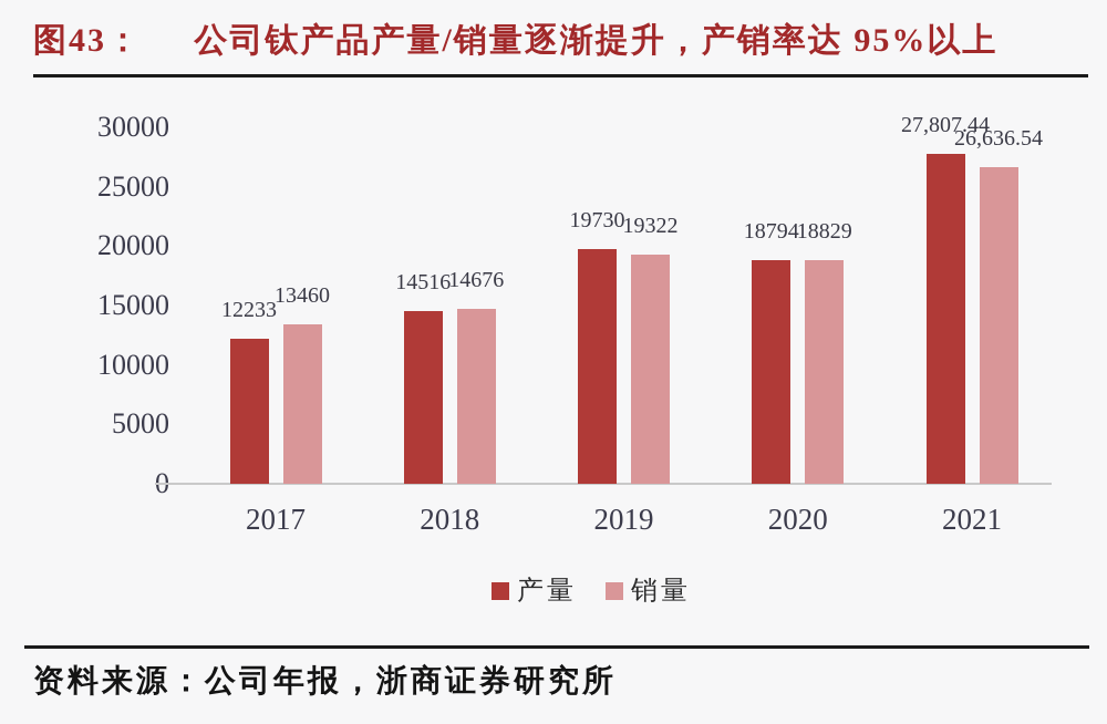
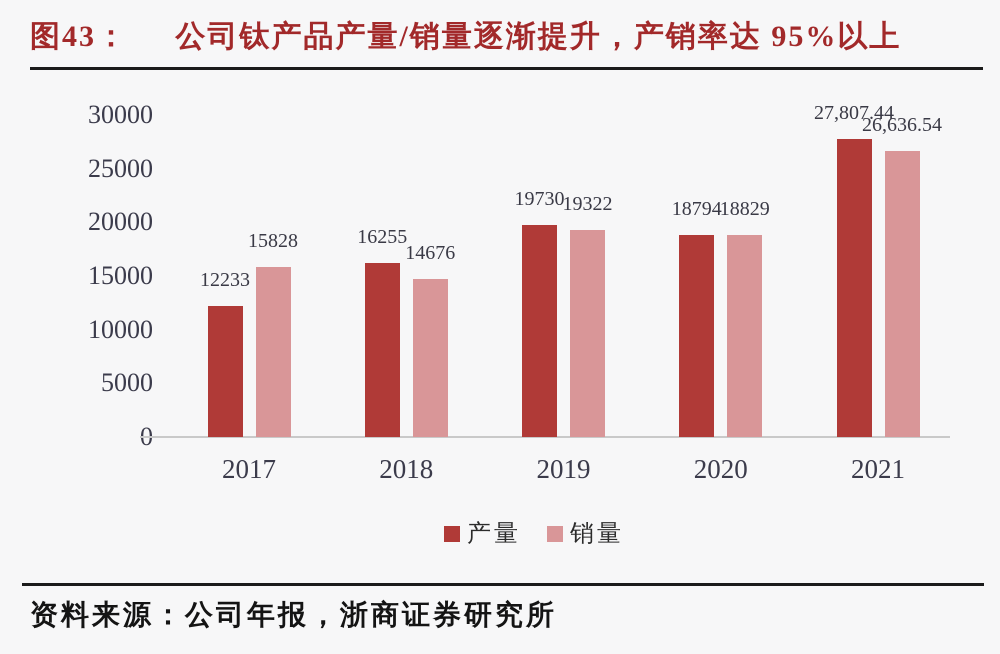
销量/2017: 13460 -> 15828
产量/2018: 14516 -> 16255
